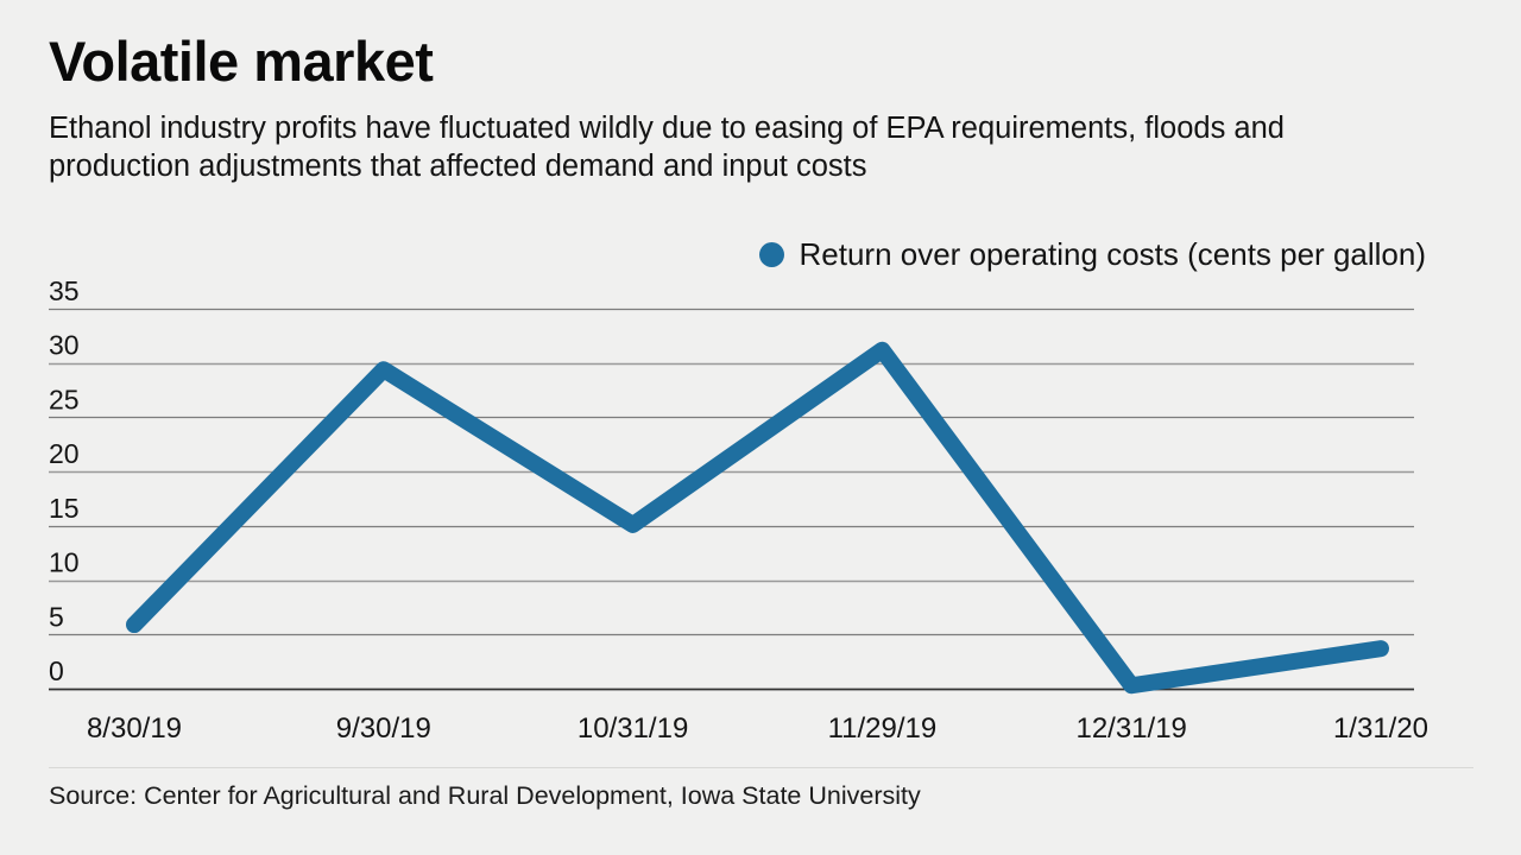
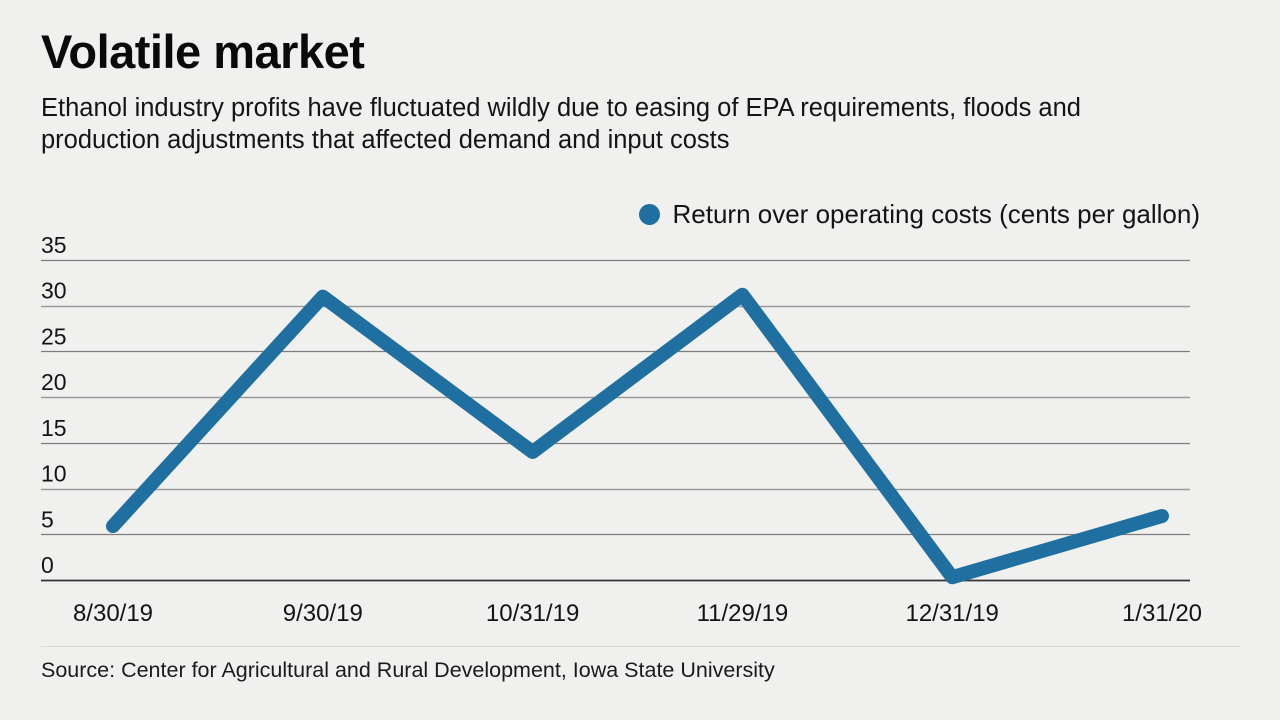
9/30/19: 29 -> 31
10/31/19: 15 -> 14
1/31/20: 4 -> 7
